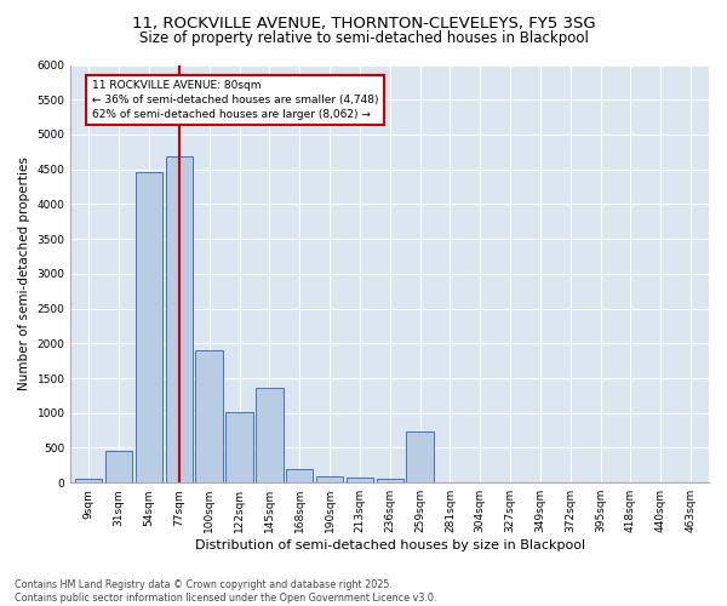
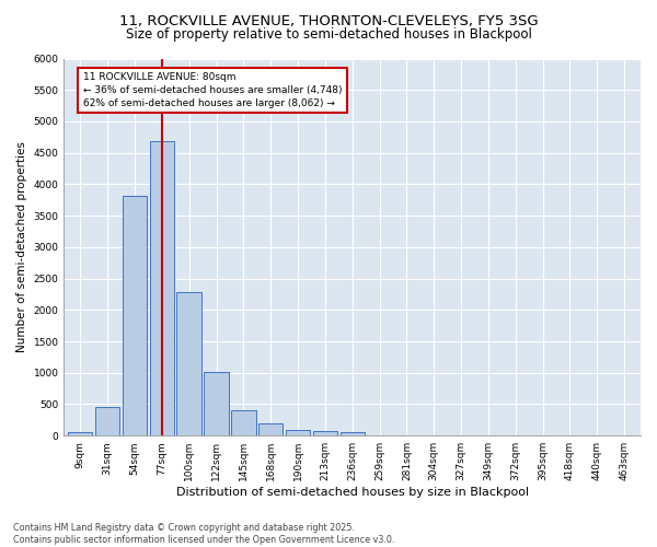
54sqm: 4460 -> 3820
100sqm: 1900 -> 2290
145sqm: 1360 -> 400
259sqm: 740 -> 10
